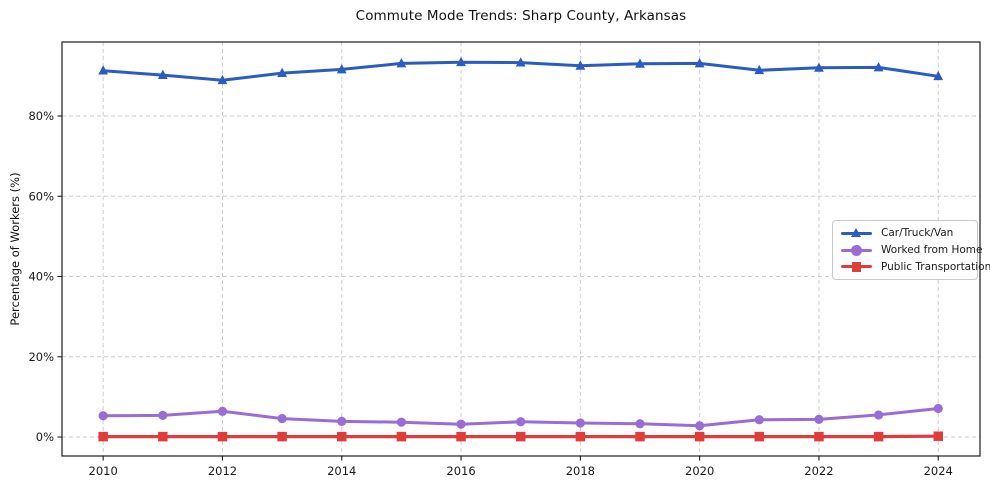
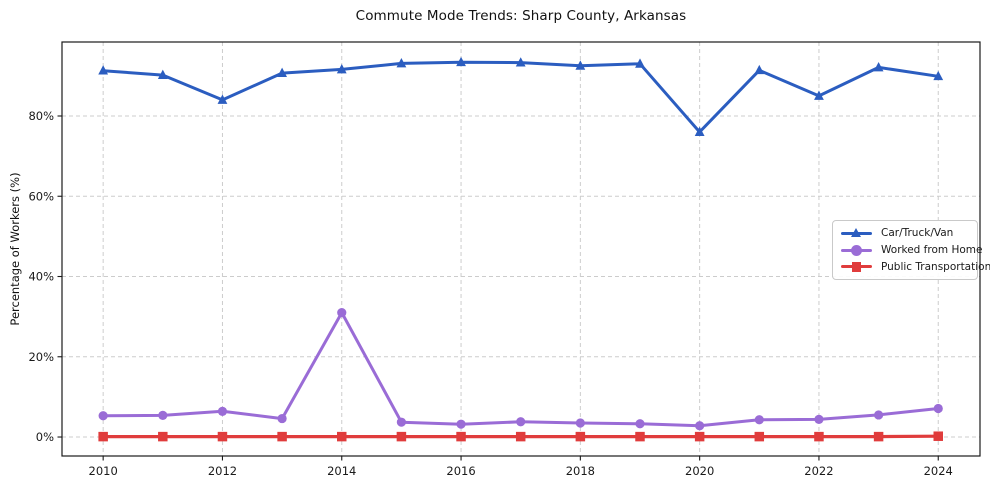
Car/Truck/Van/2012: 89% -> 84%
Worked from Home/2014: 4% -> 31%
Car/Truck/Van/2020: 93% -> 76%
Car/Truck/Van/2022: 92% -> 85%
